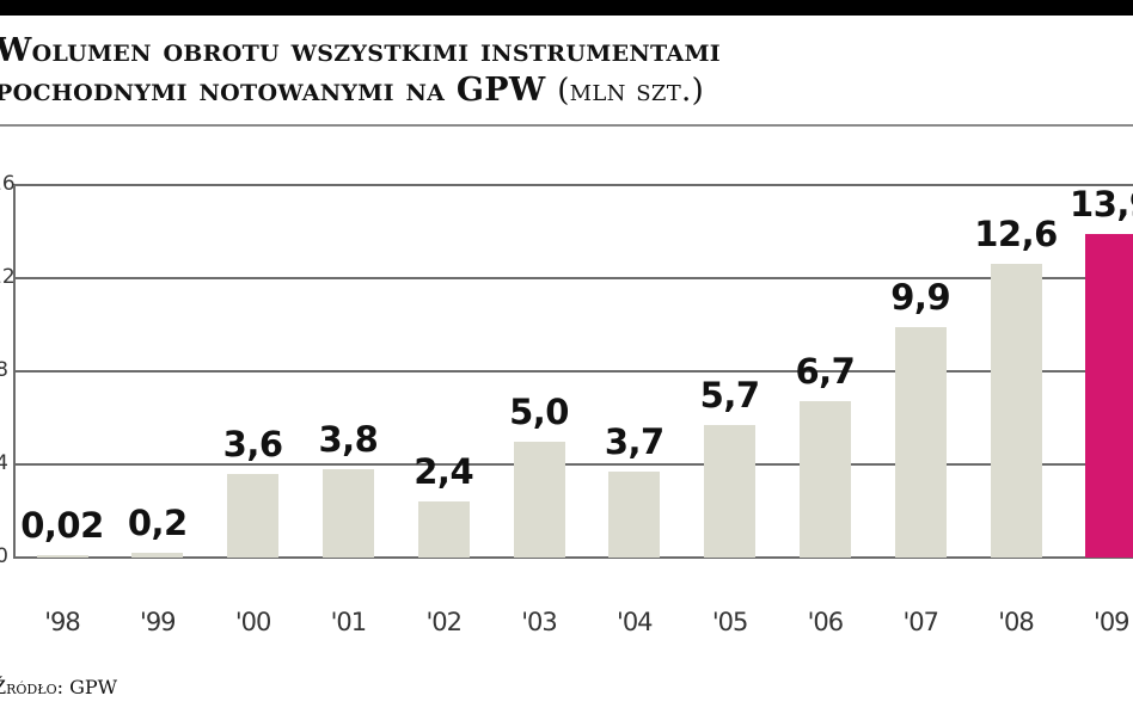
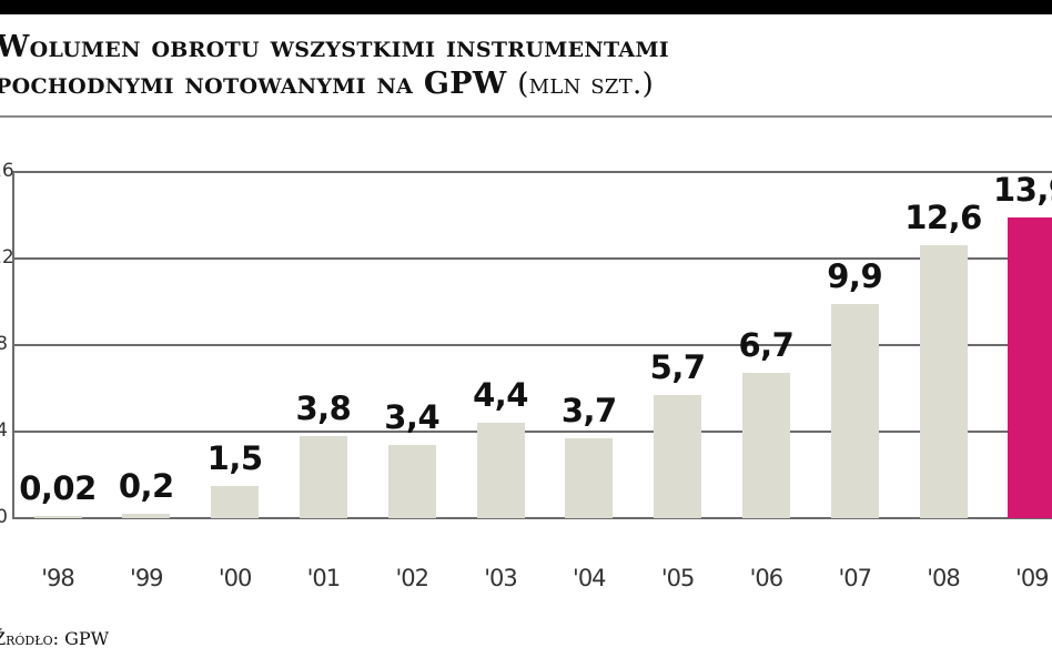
'00: 3,6 -> 1,5
'02: 2,4 -> 3,4
'03: 5,0 -> 4,4
